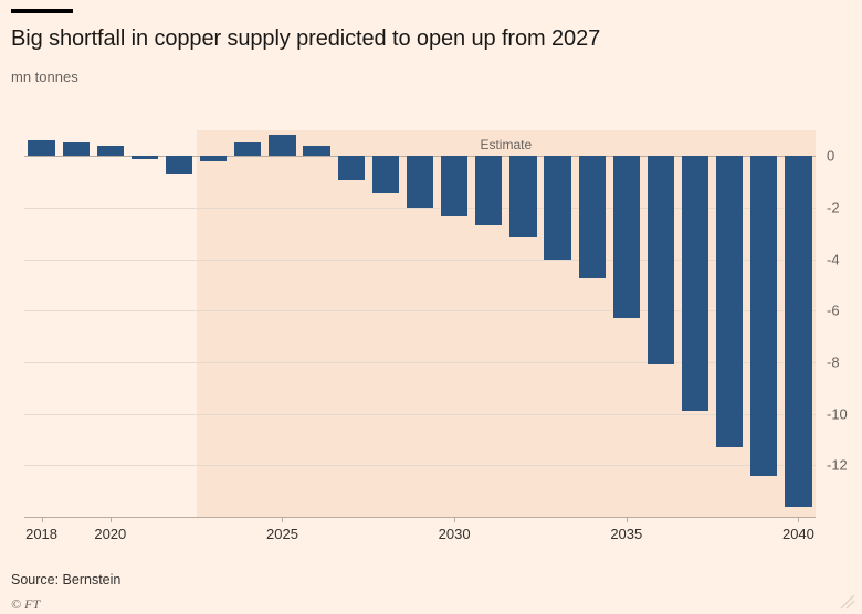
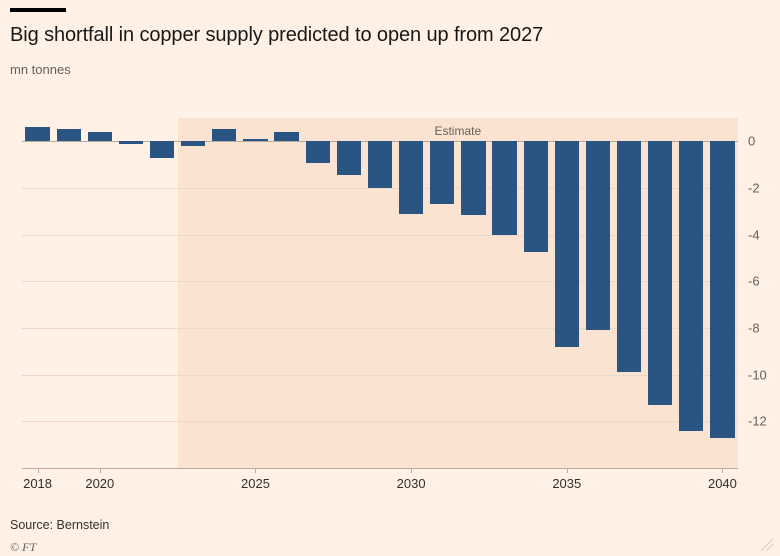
2025: 0.8 -> 0.1
2030: -2.4 -> -3.1
2035: -6.3 -> -8.8
2040: -13.6 -> -12.7
